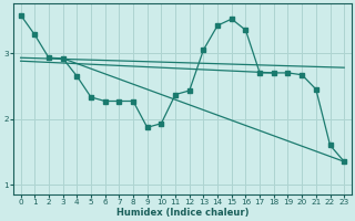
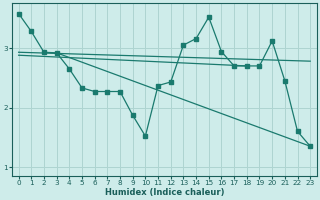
10: 1.93 -> 1.52
14: 3.42 -> 3.16
16: 3.35 -> 2.94
20: 2.67 -> 3.12
